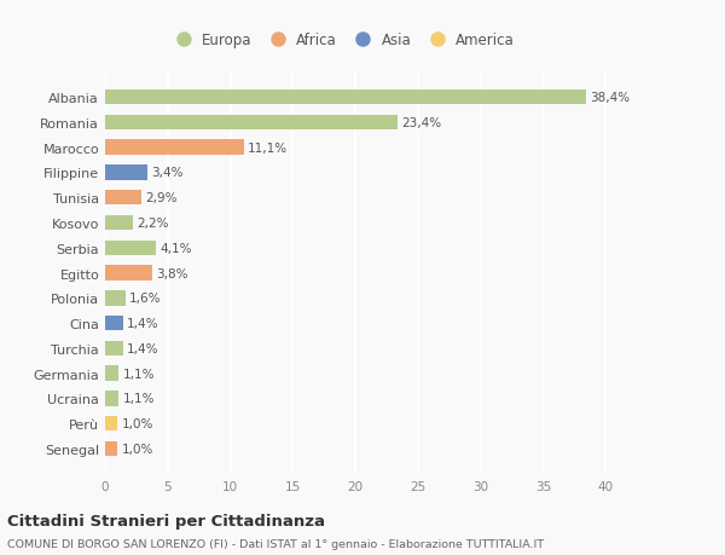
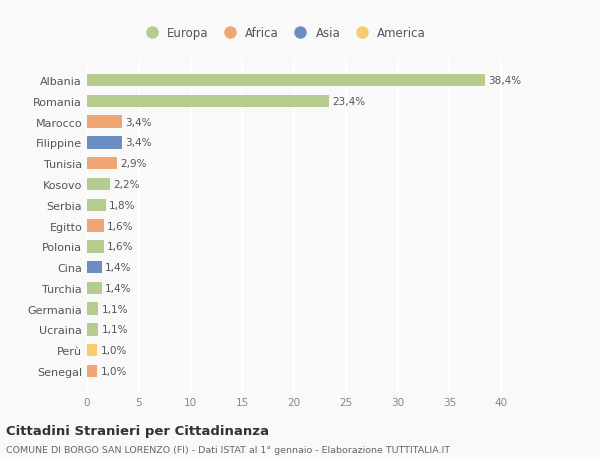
Marocco: 11,1% -> 3,4%
Serbia: 4,1% -> 1,8%
Egitto: 3,8% -> 1,6%
